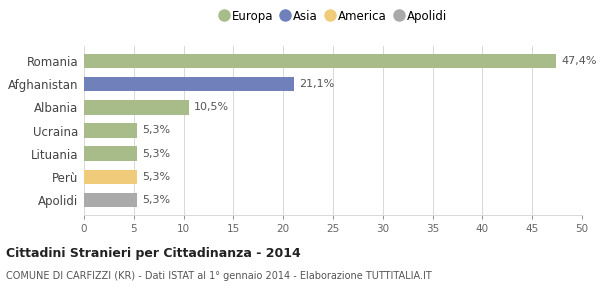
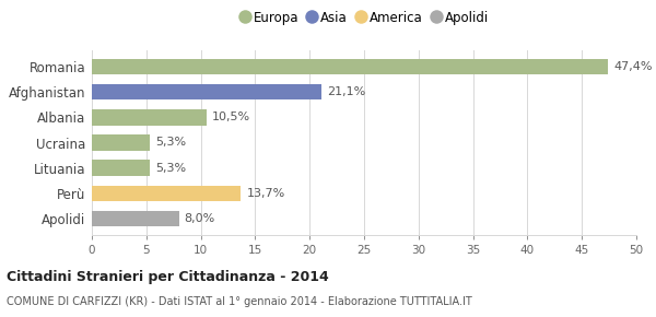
Perù: 5,3% -> 13,7%
Apolidi: 5,3% -> 8,0%
